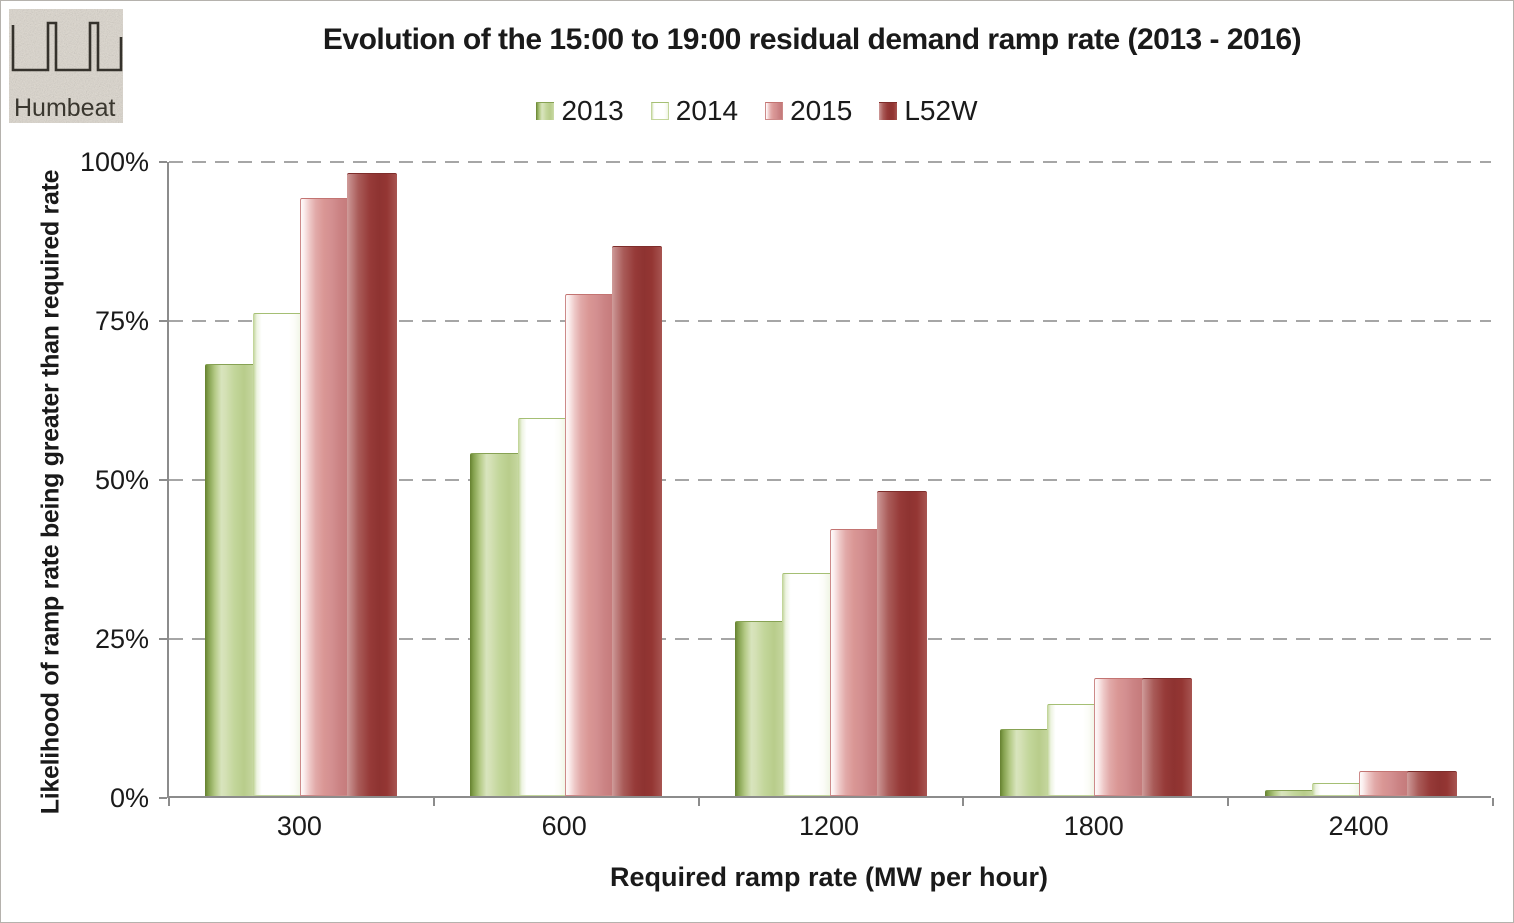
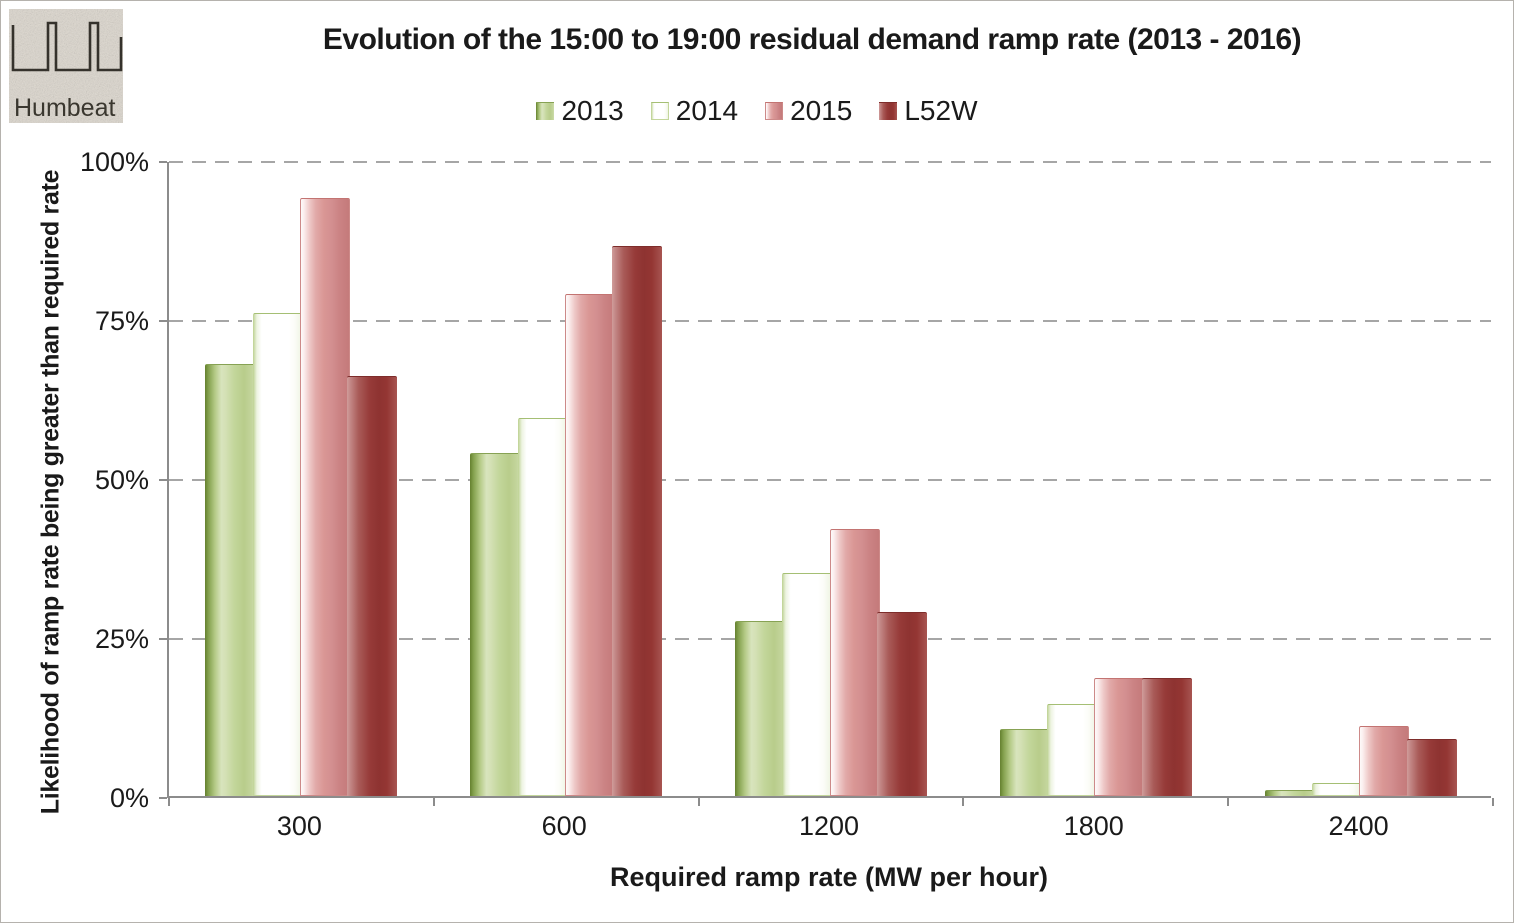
L52W/300: 98% -> 66%
L52W/1200: 48% -> 29%
2015/2400: 4% -> 11%
L52W/2400: 4% -> 9%
